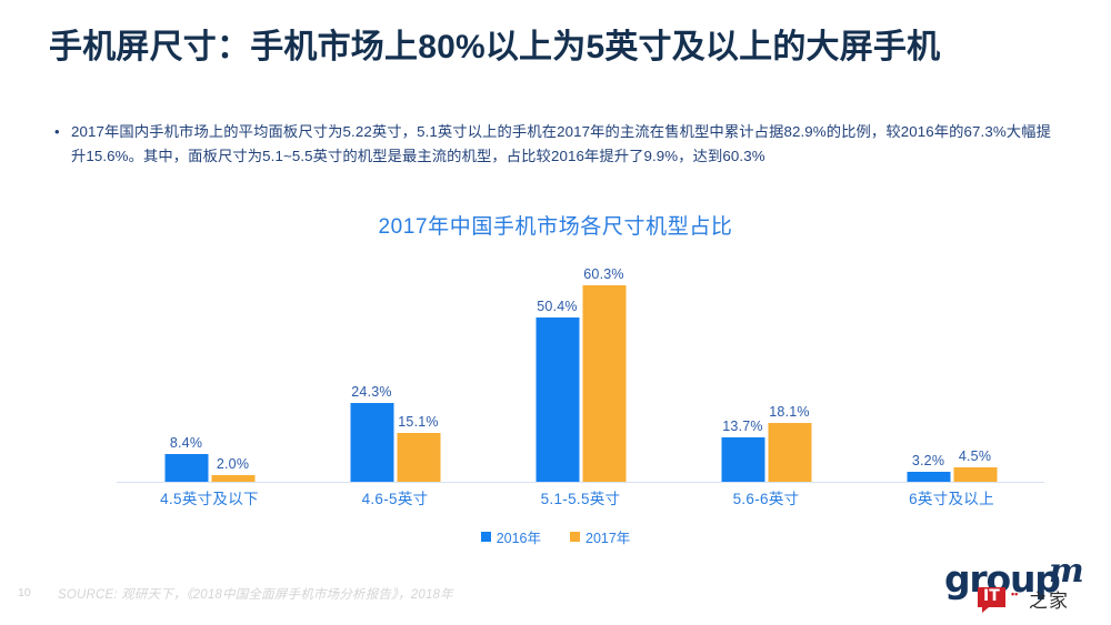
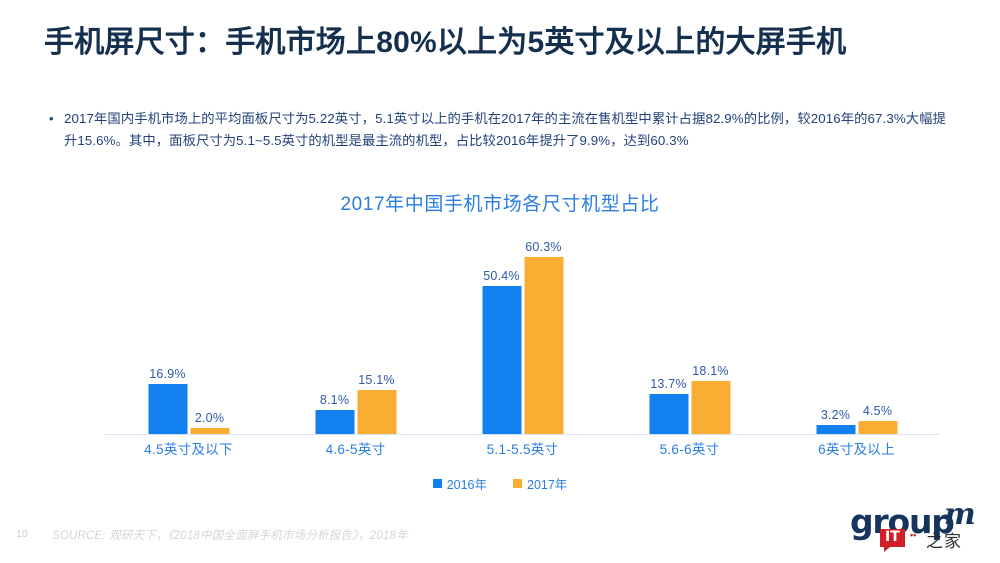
2016年/4.5英寸及以下: 8.4% -> 16.9%
2016年/4.6-5英寸: 24.3% -> 8.1%
